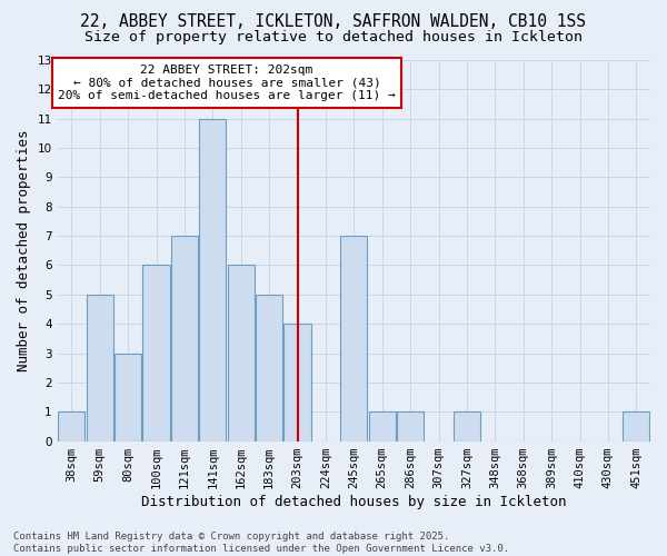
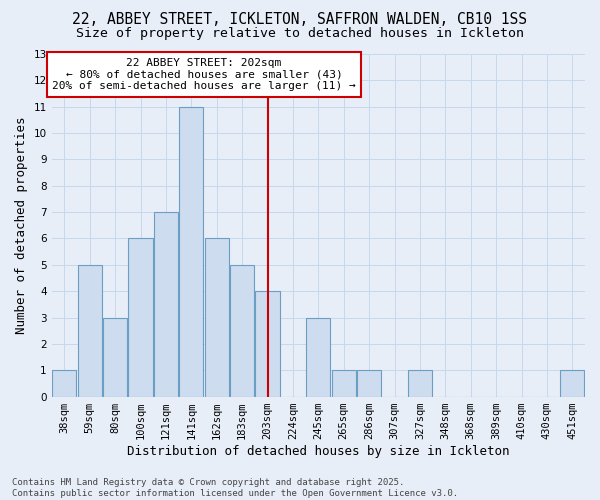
245sqm: 7 -> 3
